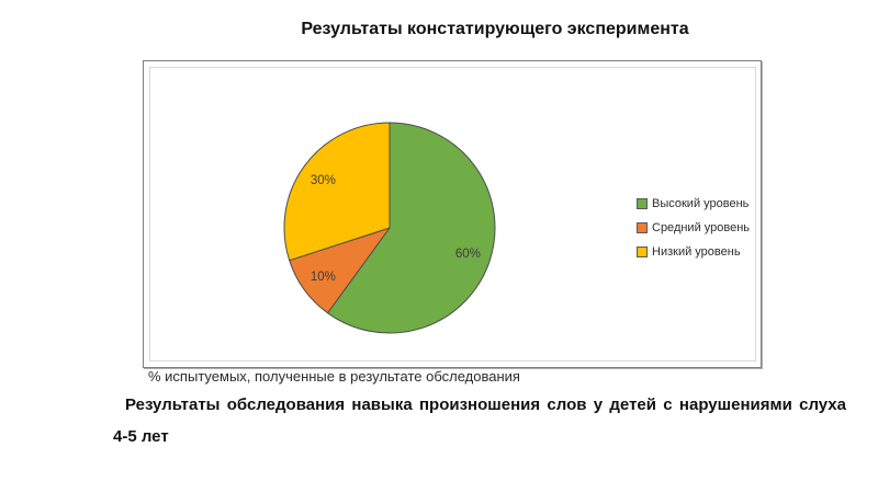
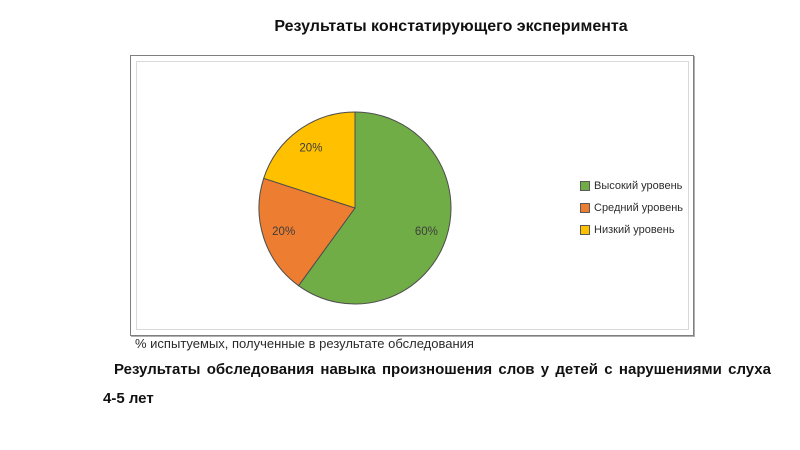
Средний уровень: 10% -> 20%
Низкий уровень: 30% -> 20%
